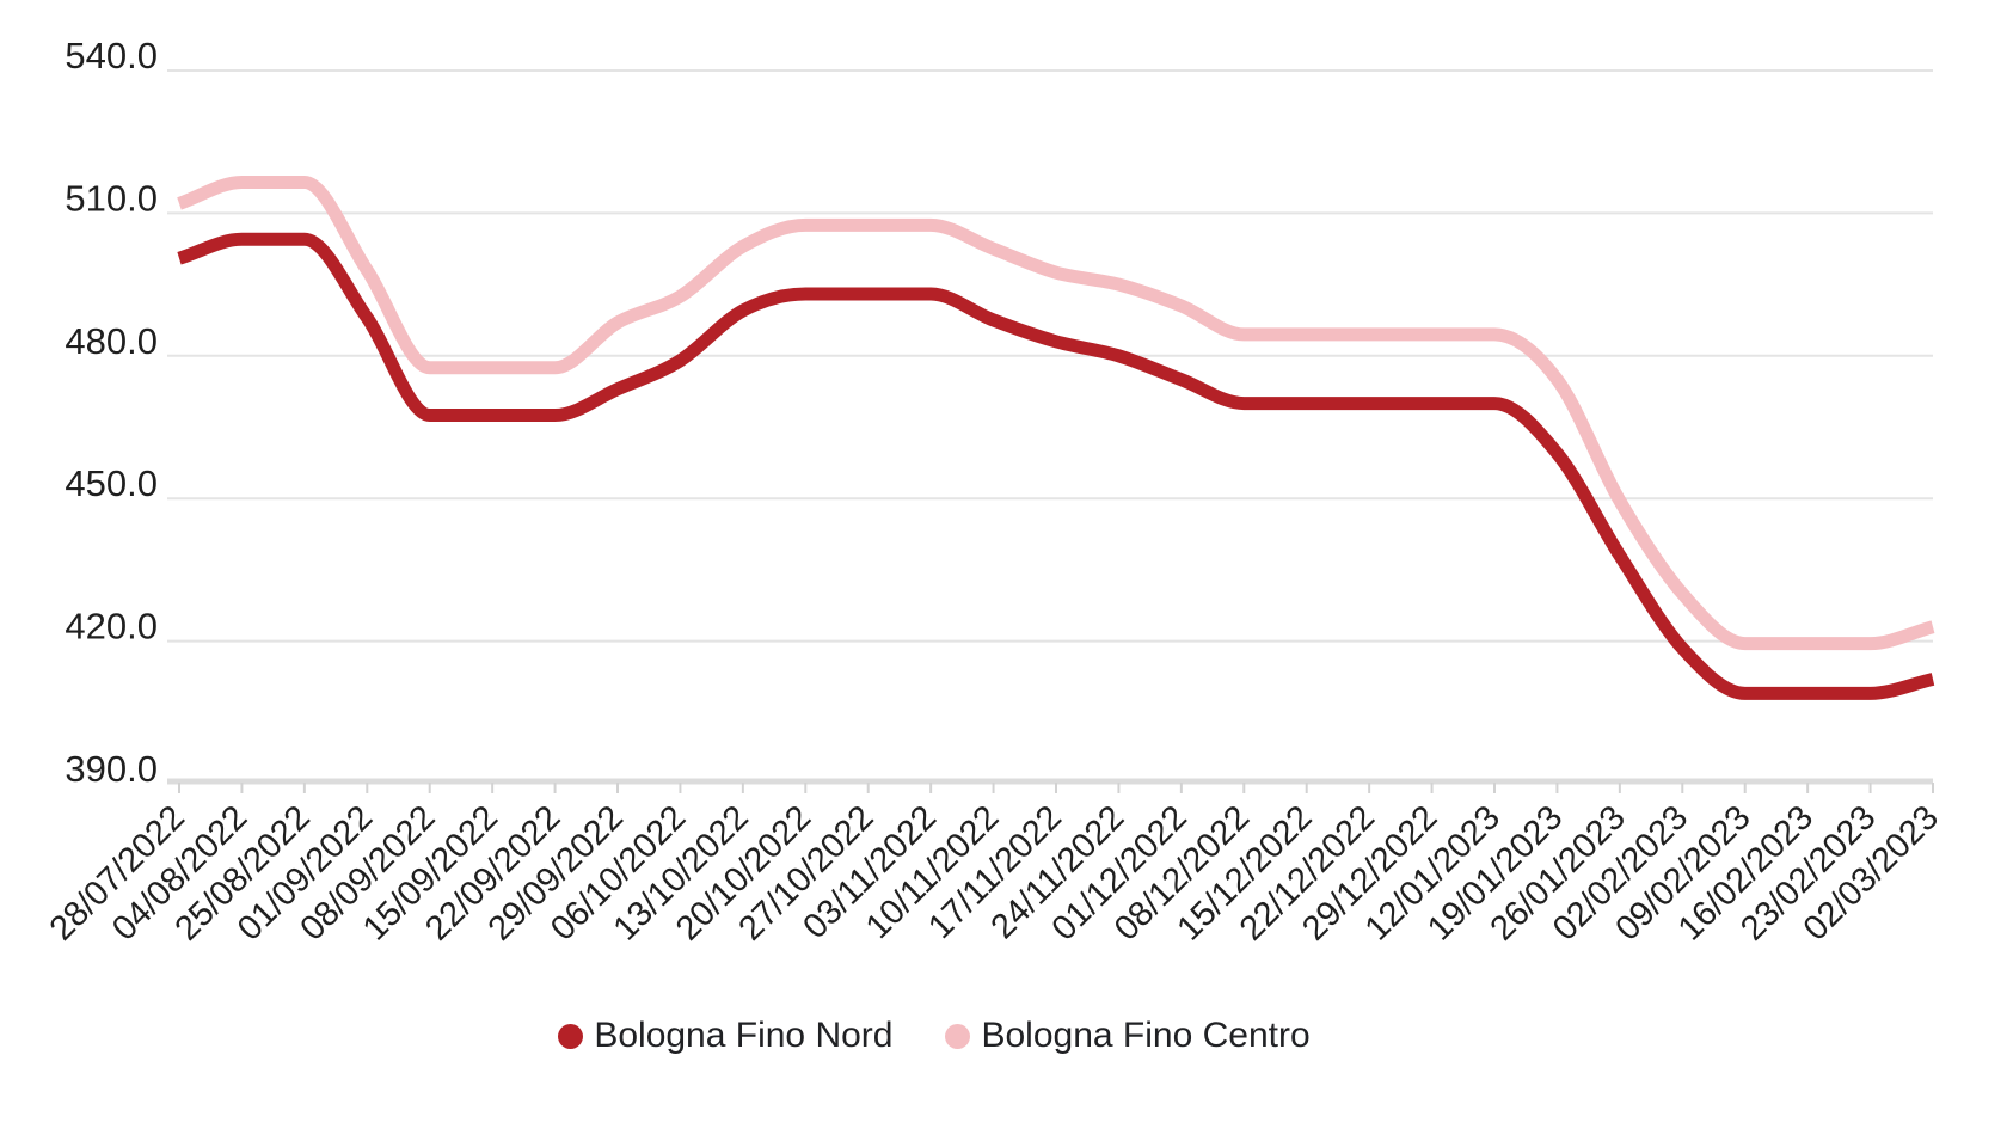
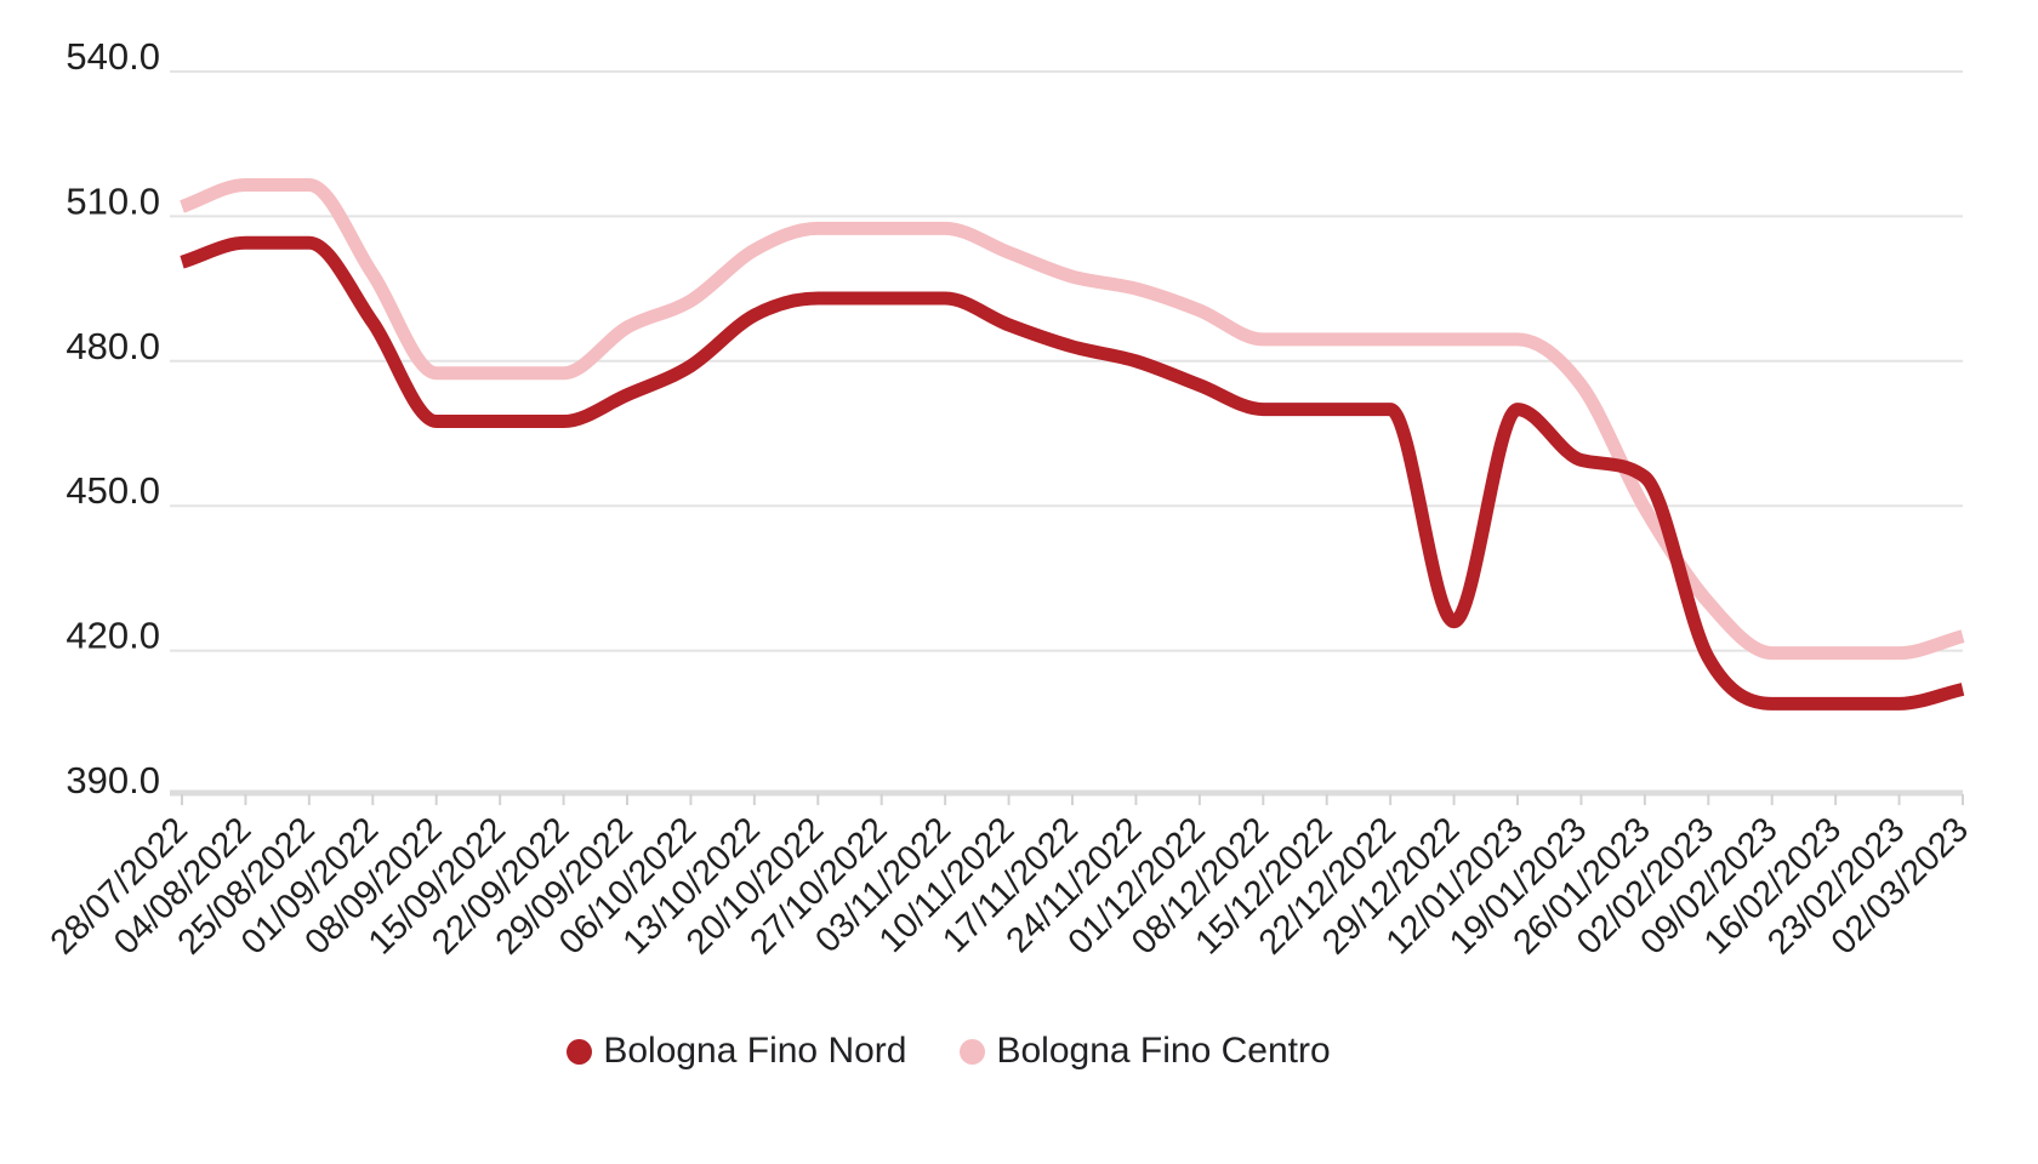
Bologna Fino Nord/29/12/2022: 470 -> 426
Bologna Fino Nord/26/01/2023: 438 -> 456
